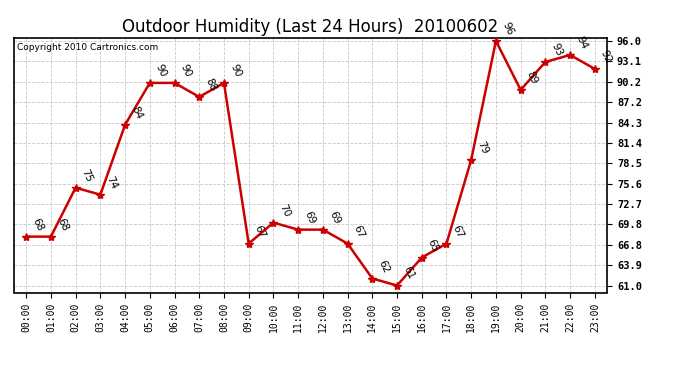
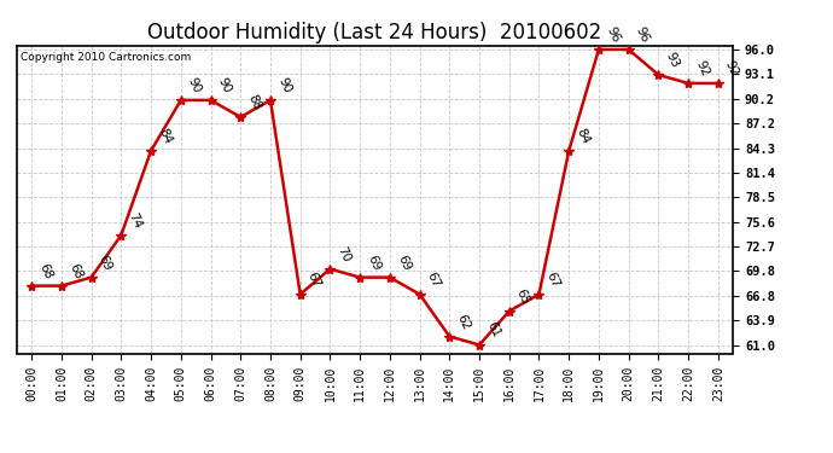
02:00: 75 -> 69
18:00: 79 -> 84
20:00: 89 -> 96
22:00: 94 -> 92
